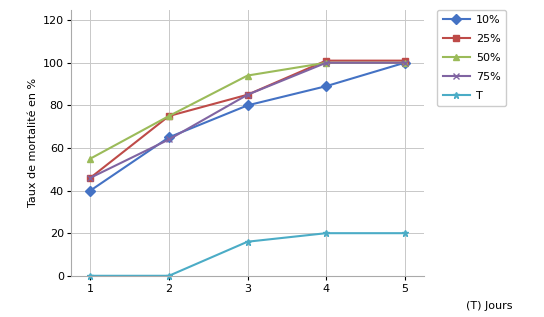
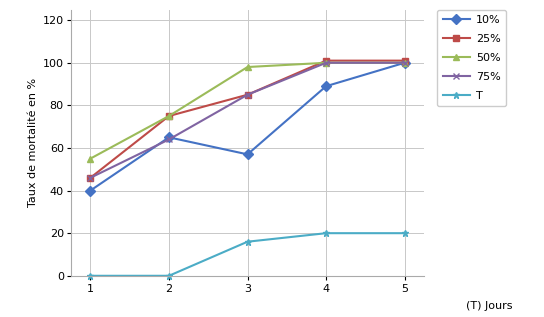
10%/3: 80 -> 57
50%/3: 94 -> 98
